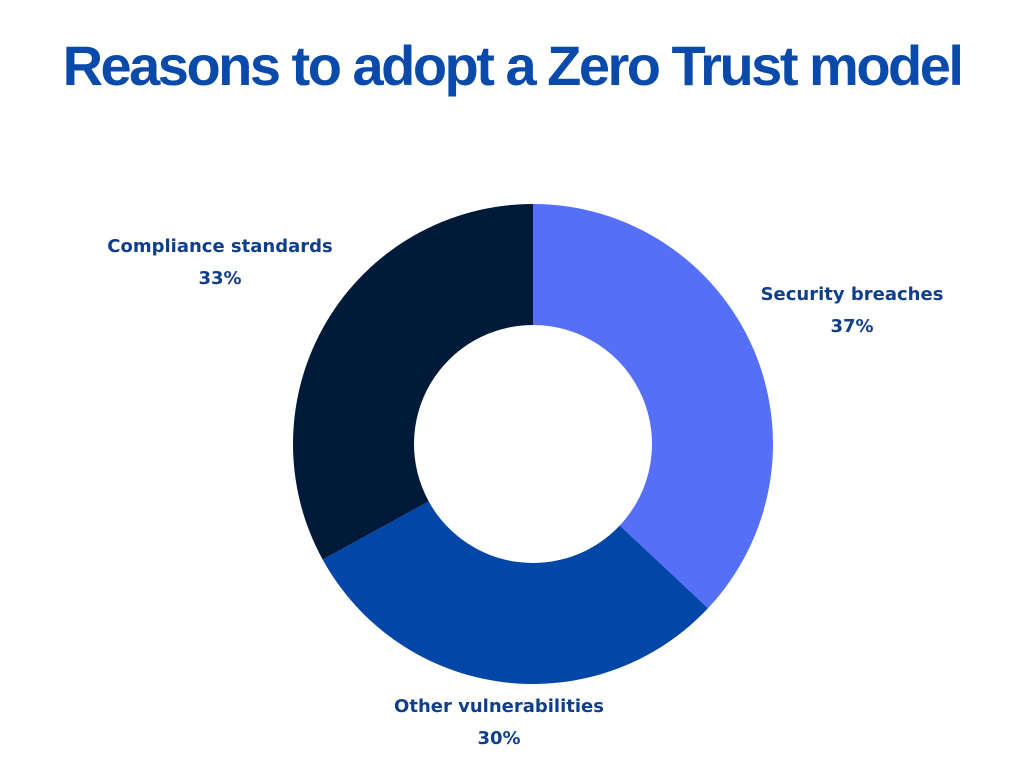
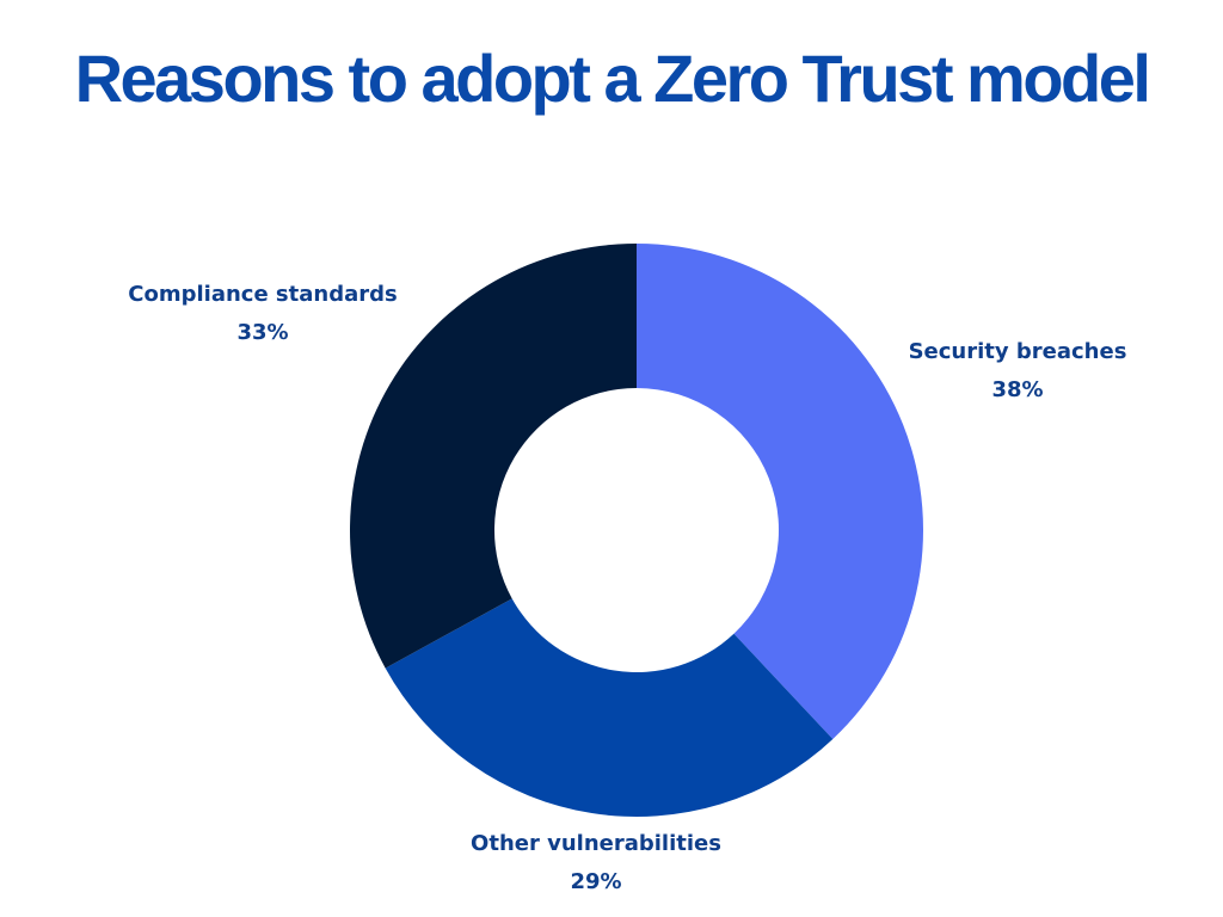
Security breaches: 37% -> 38%
Other vulnerabilities: 30% -> 29%
